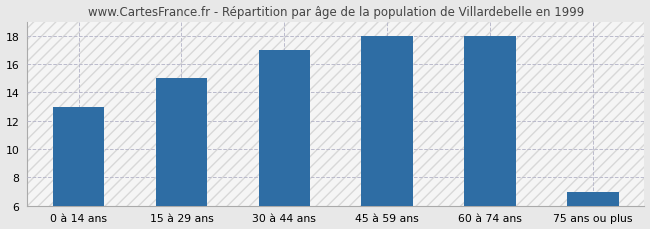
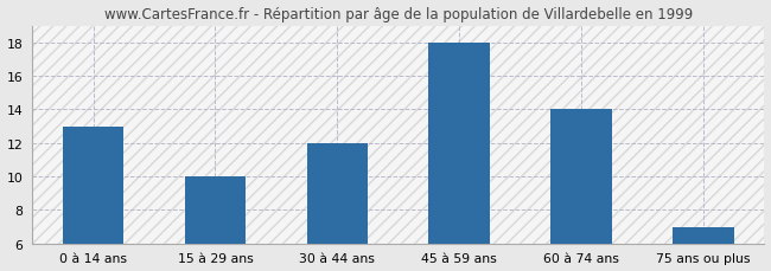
15 à 29 ans: 15 -> 10
30 à 44 ans: 17 -> 12
60 à 74 ans: 18 -> 14
